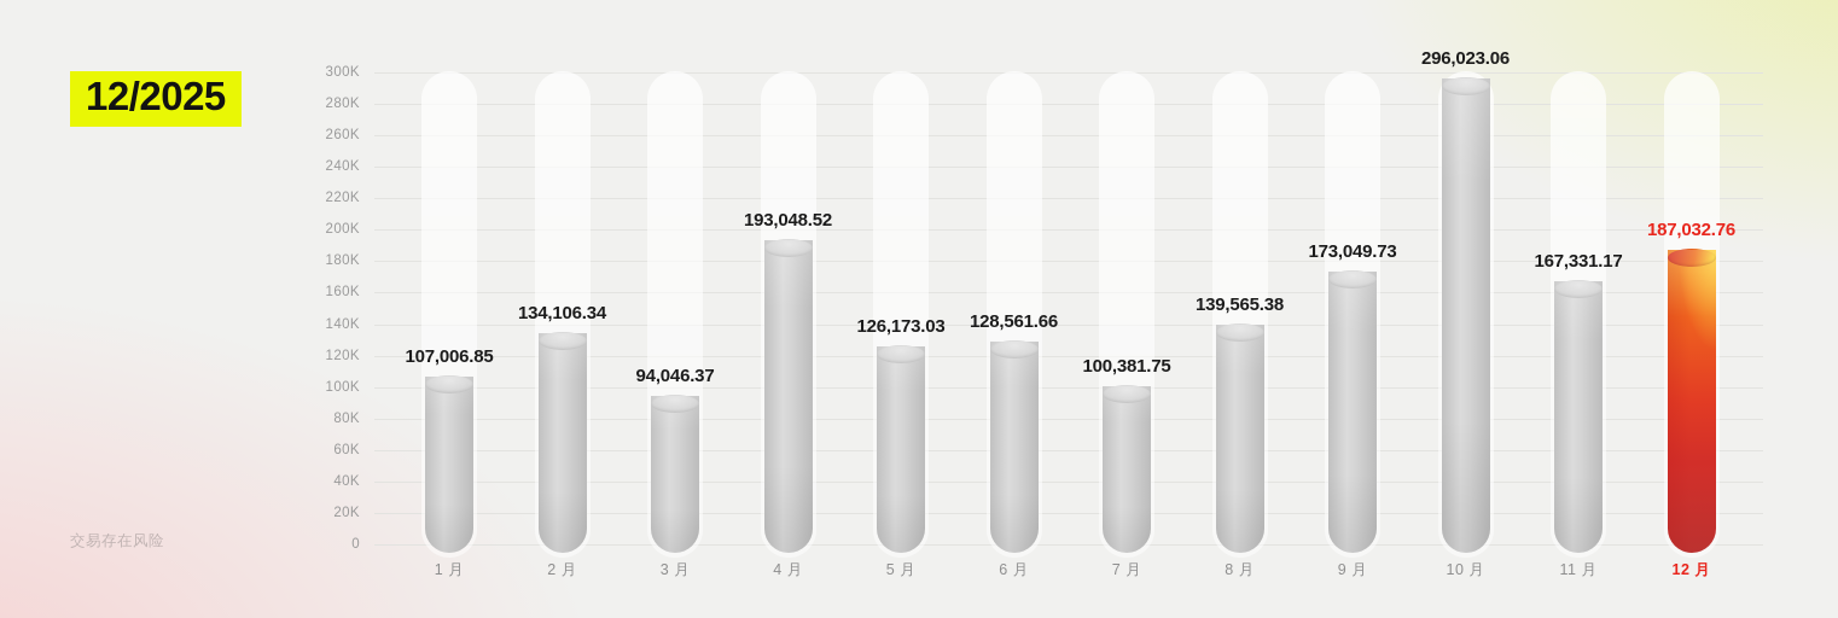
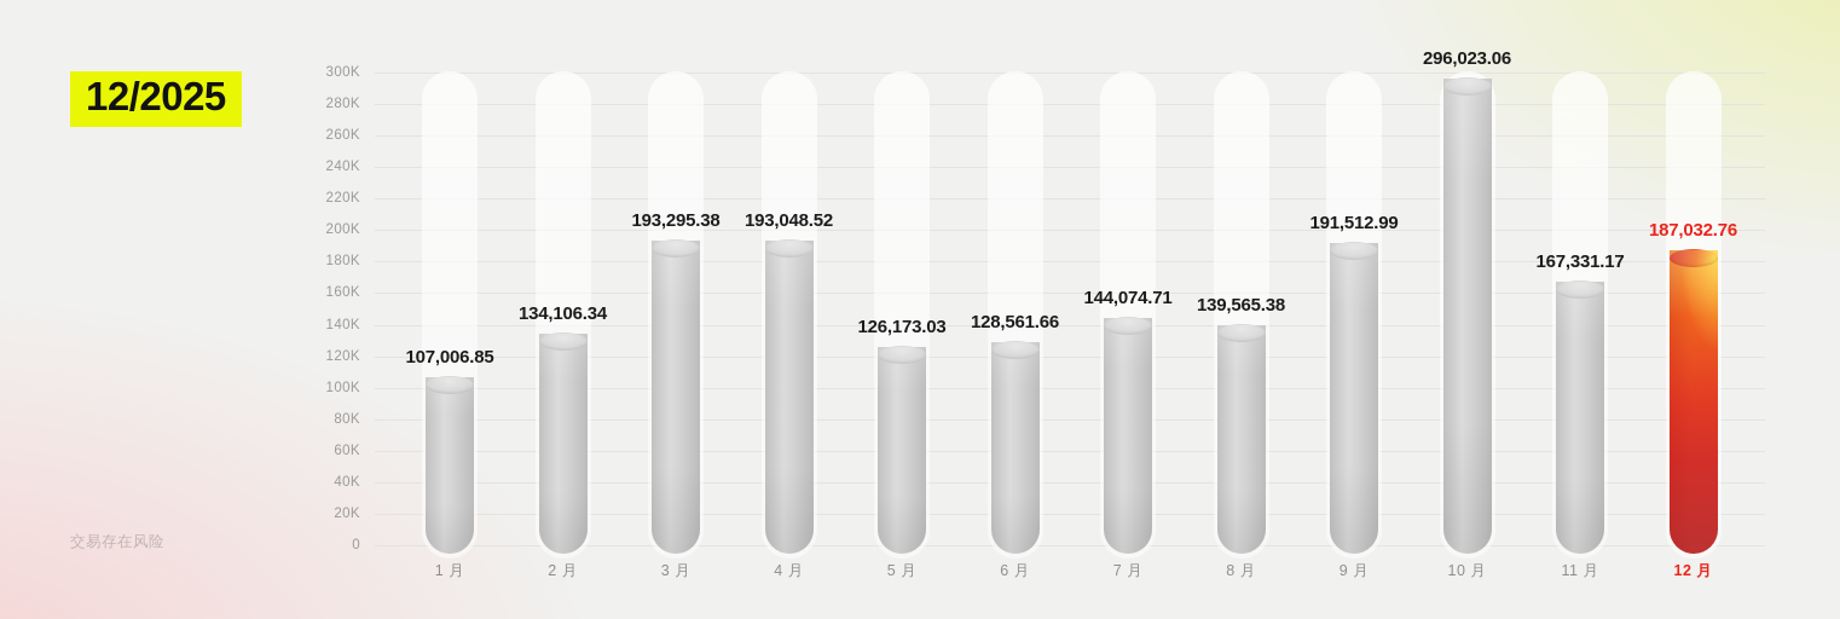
3 月: 94,046.37 -> 193,295.38
7 月: 100,381.75 -> 144,074.71
9 月: 173,049.73 -> 191,512.99
